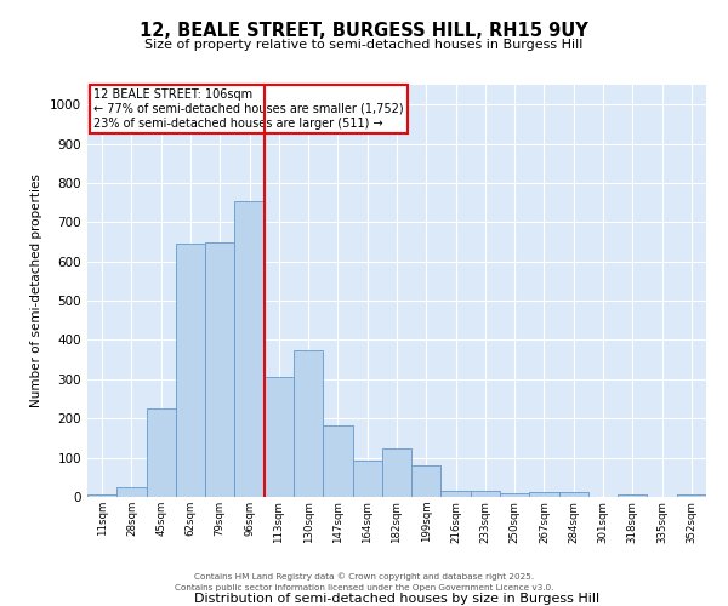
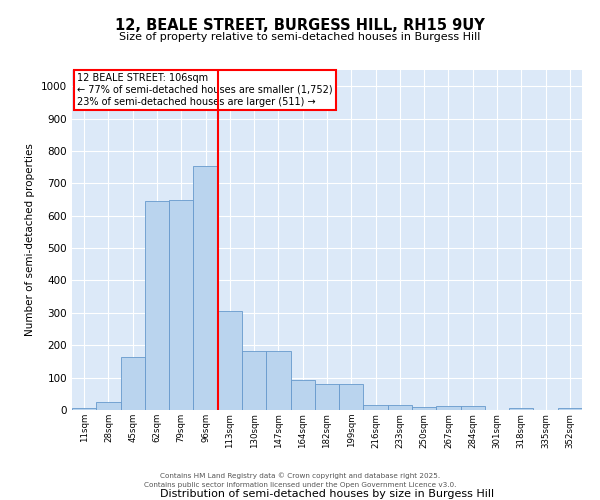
45sqm: 225 -> 165
130sqm: 375 -> 183
182sqm: 125 -> 80
